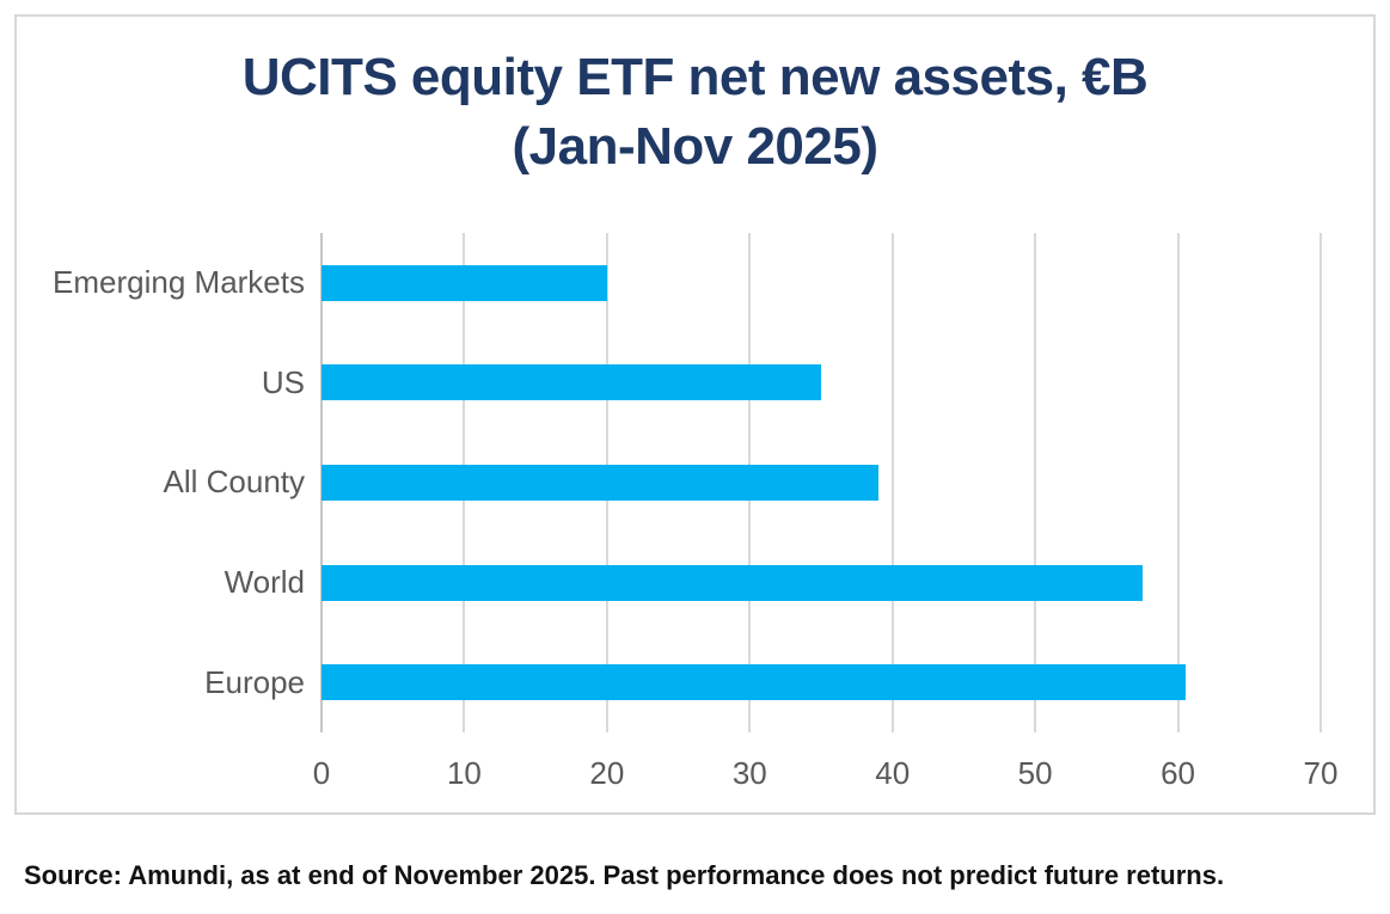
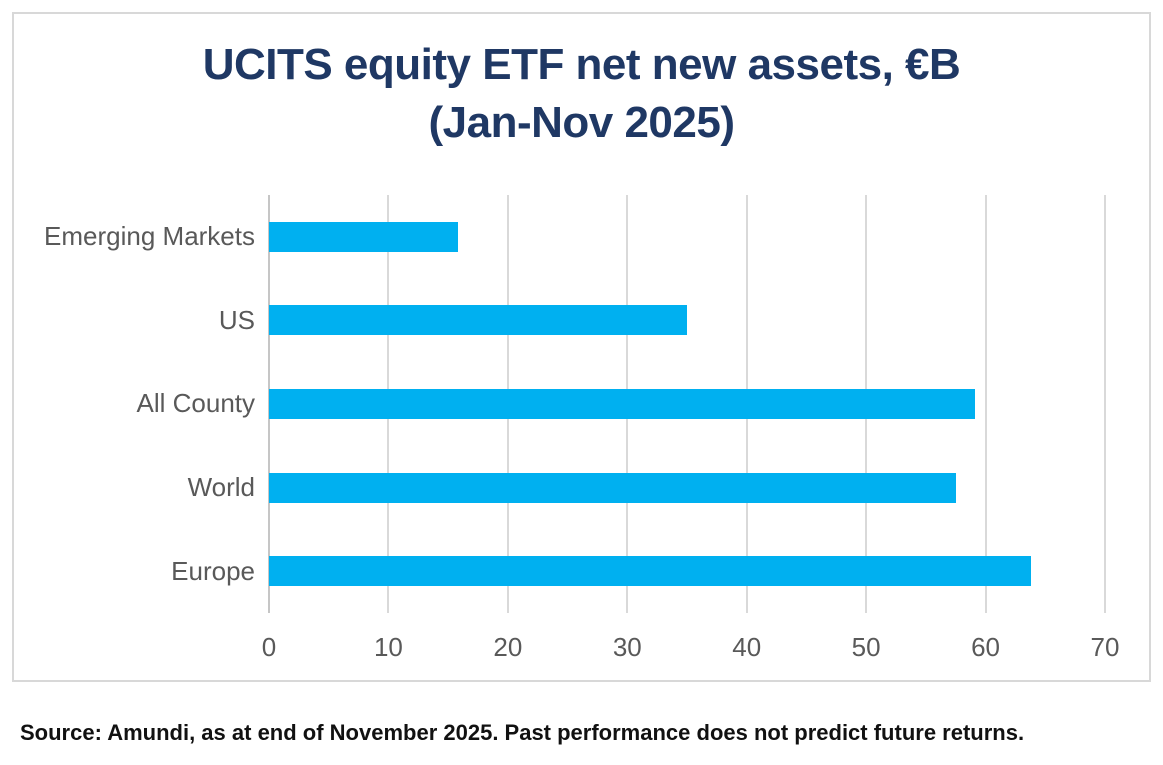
Emerging Markets: 20.0 -> 15.8
All County: 39.0 -> 59.1
Europe: 60.5 -> 63.8
